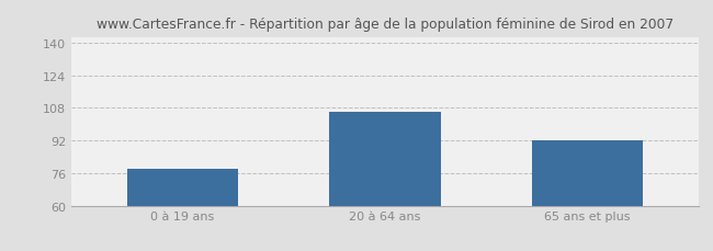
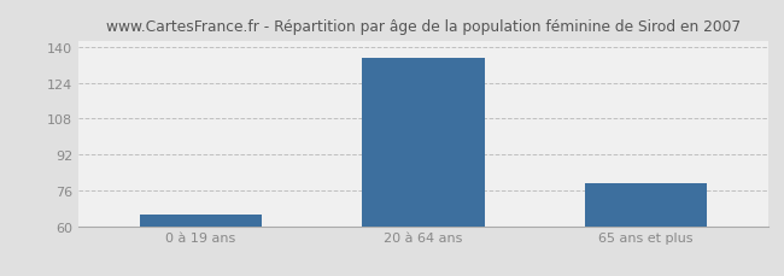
0 à 19 ans: 78 -> 65
20 à 64 ans: 106 -> 135
65 ans et plus: 92 -> 79
